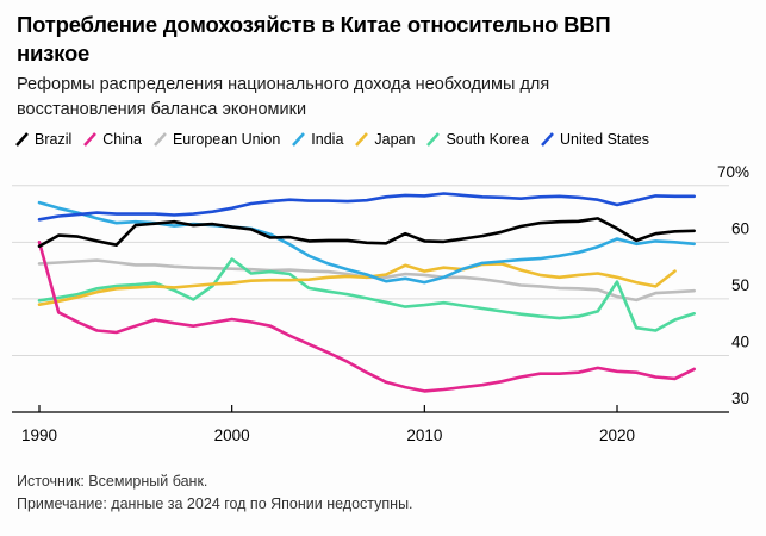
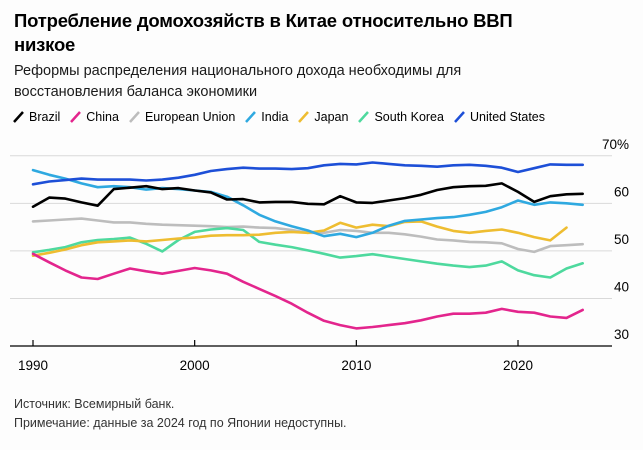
China/1990: 60% -> 49%
South Korea/2000: 57% -> 54%
South Korea/2020: 53% -> 46%
